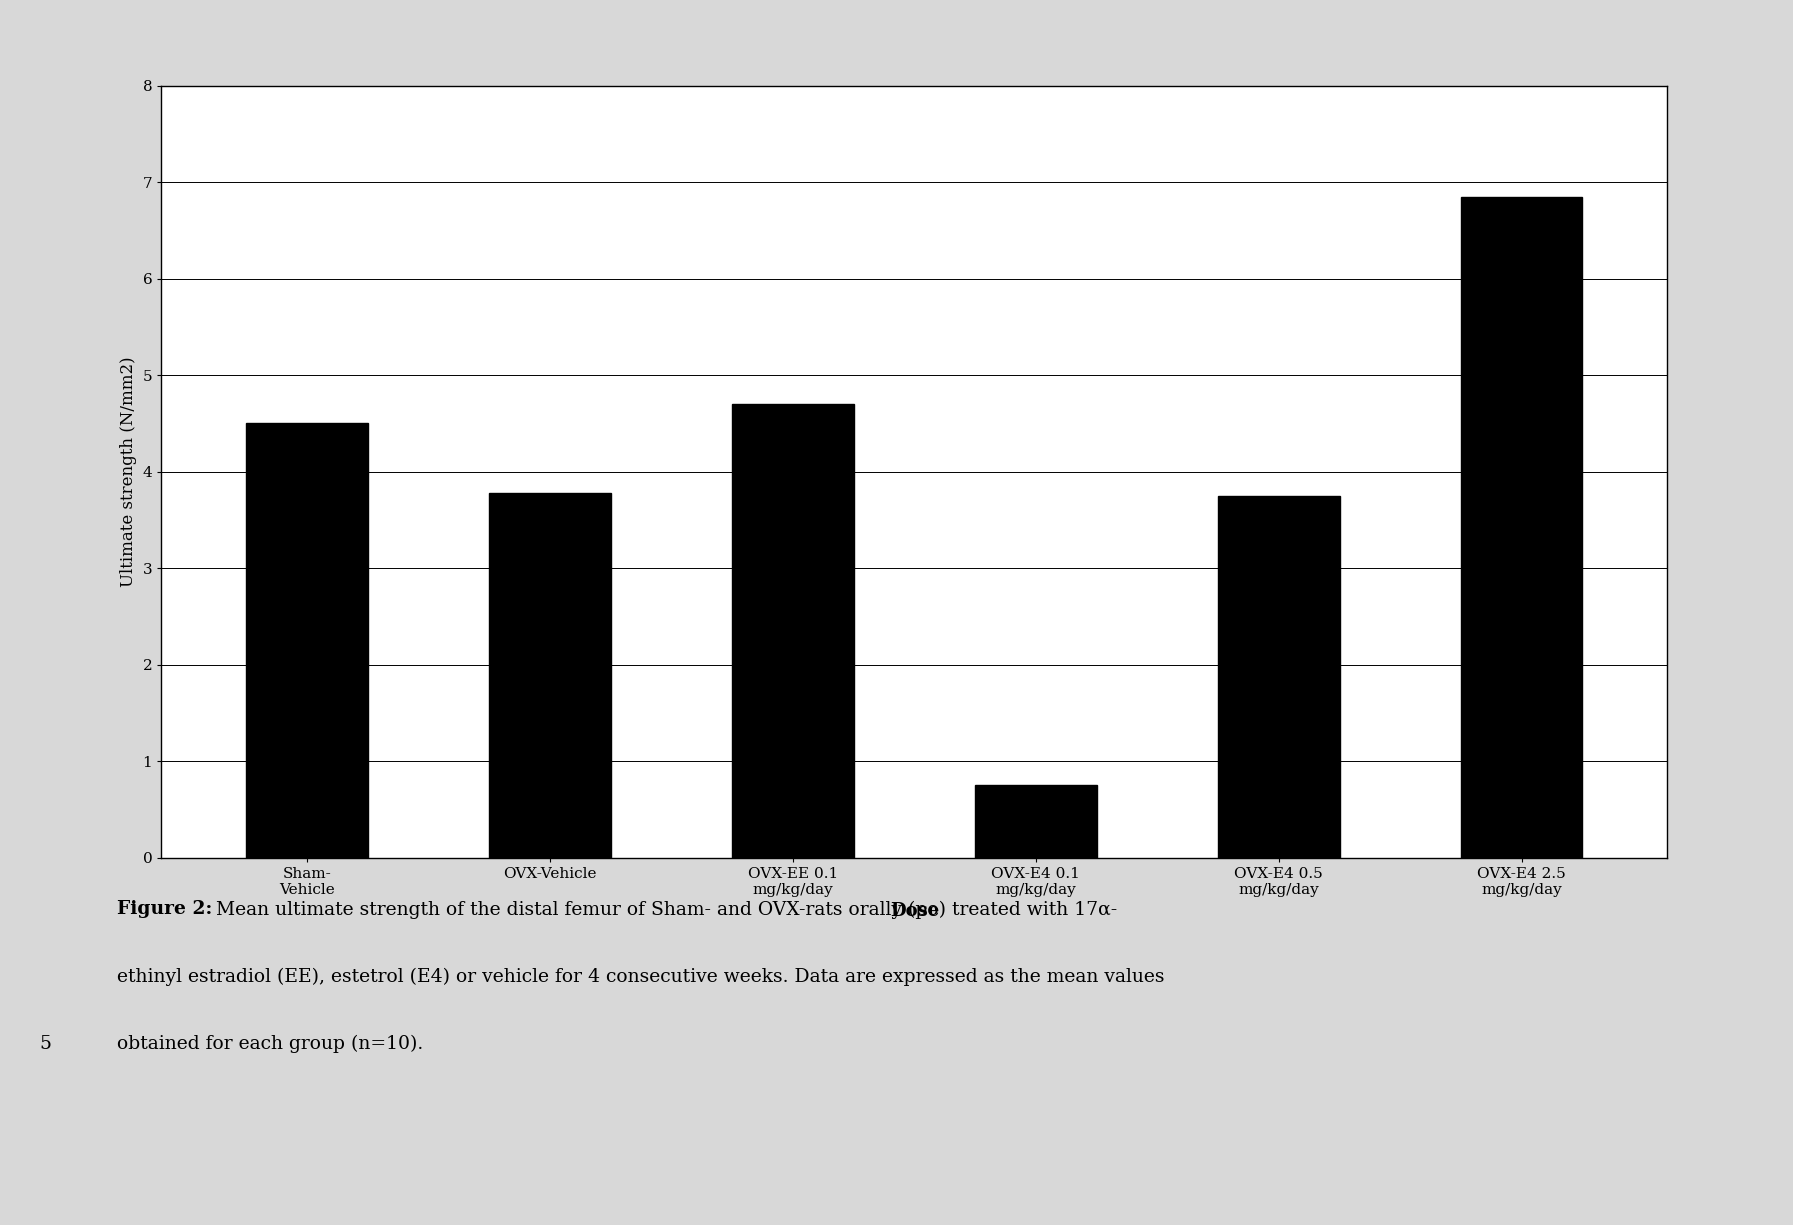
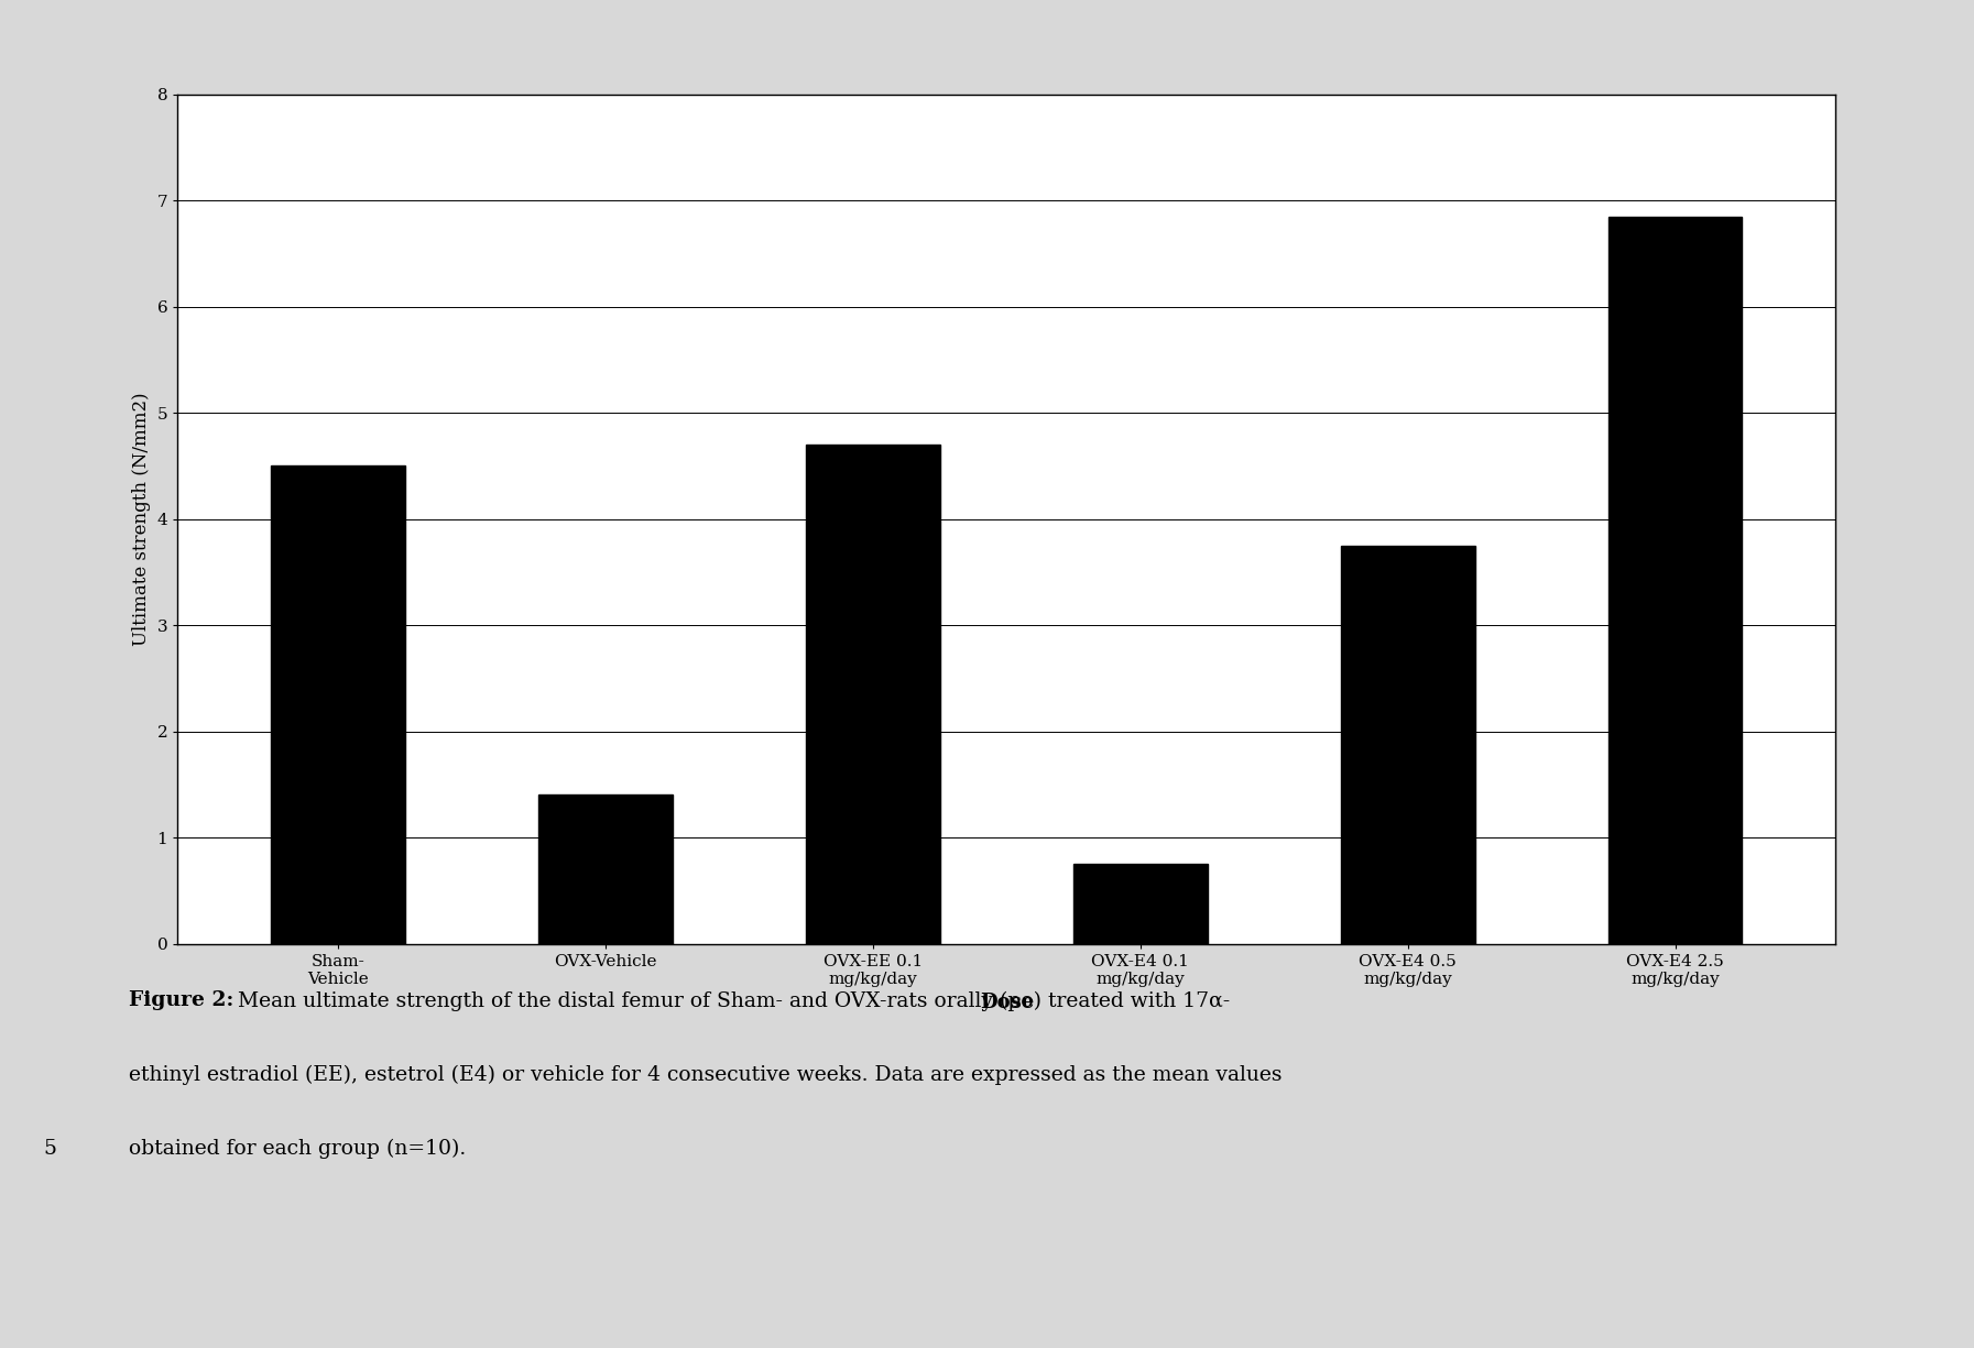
OVX-Vehicle: 3.78 -> 1.40
